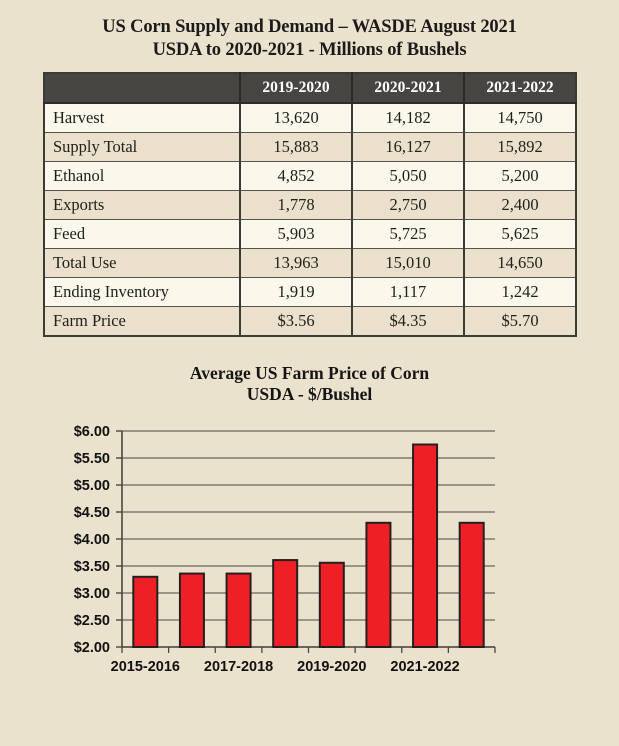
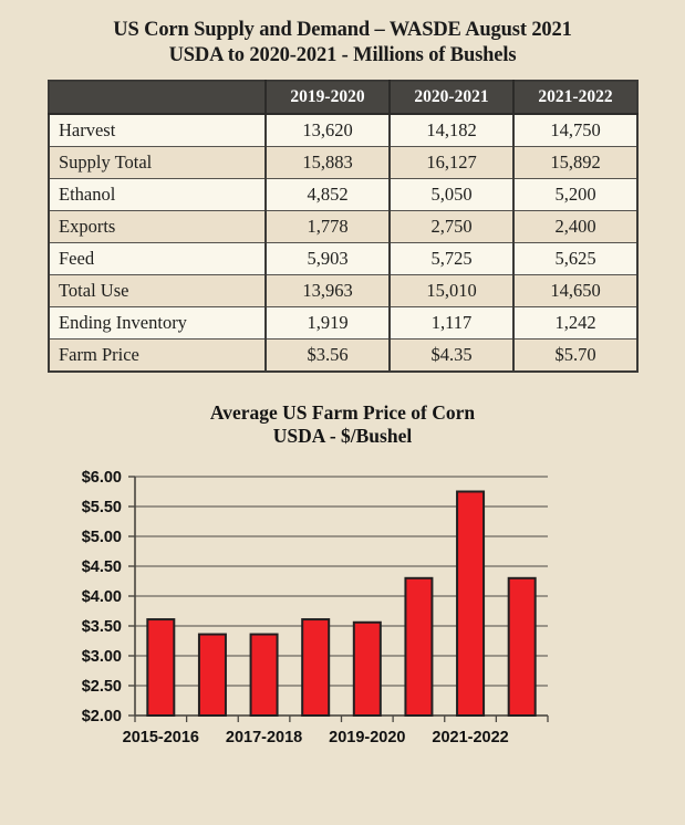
2015-2016: $3.3 -> $3.6
